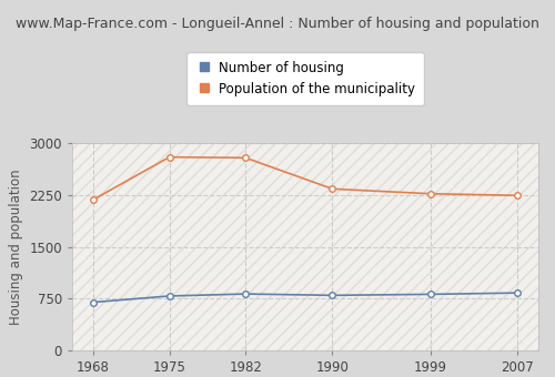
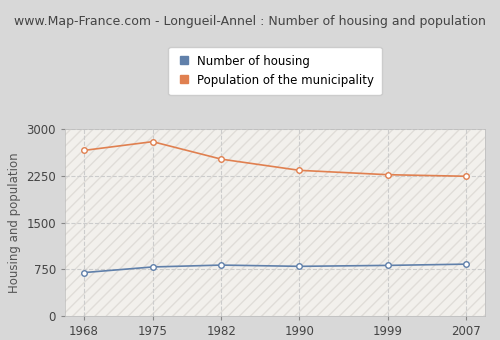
Population of the municipality/1968: 2180 -> 2660
Population of the municipality/1982: 2790 -> 2520
